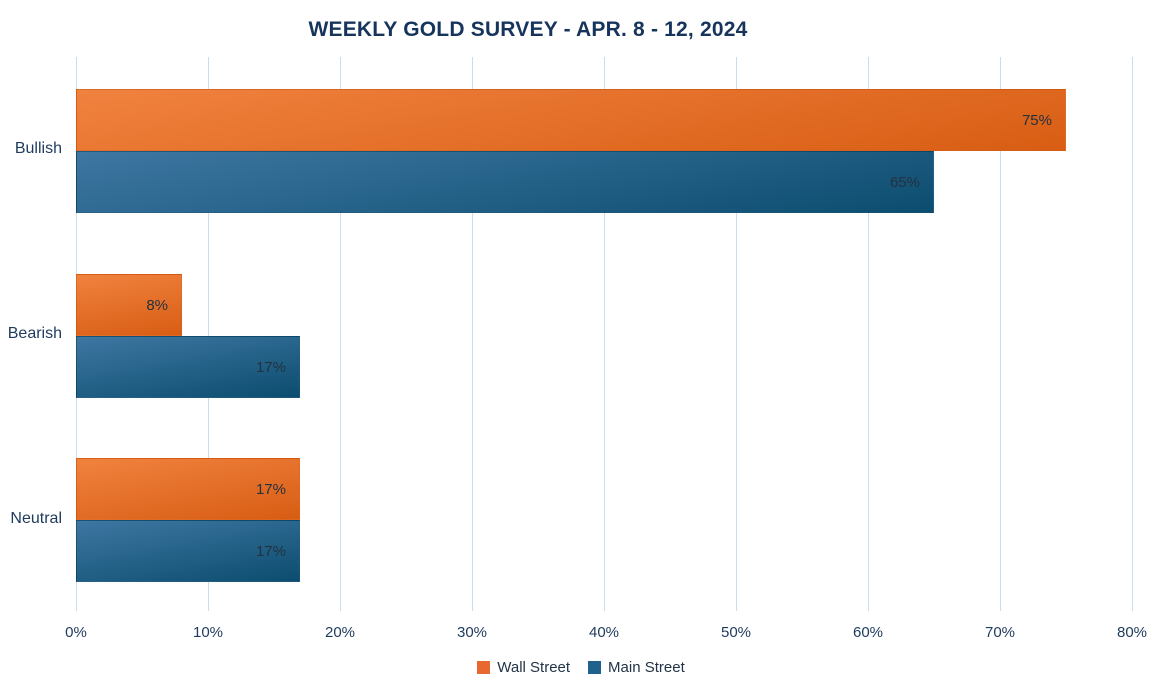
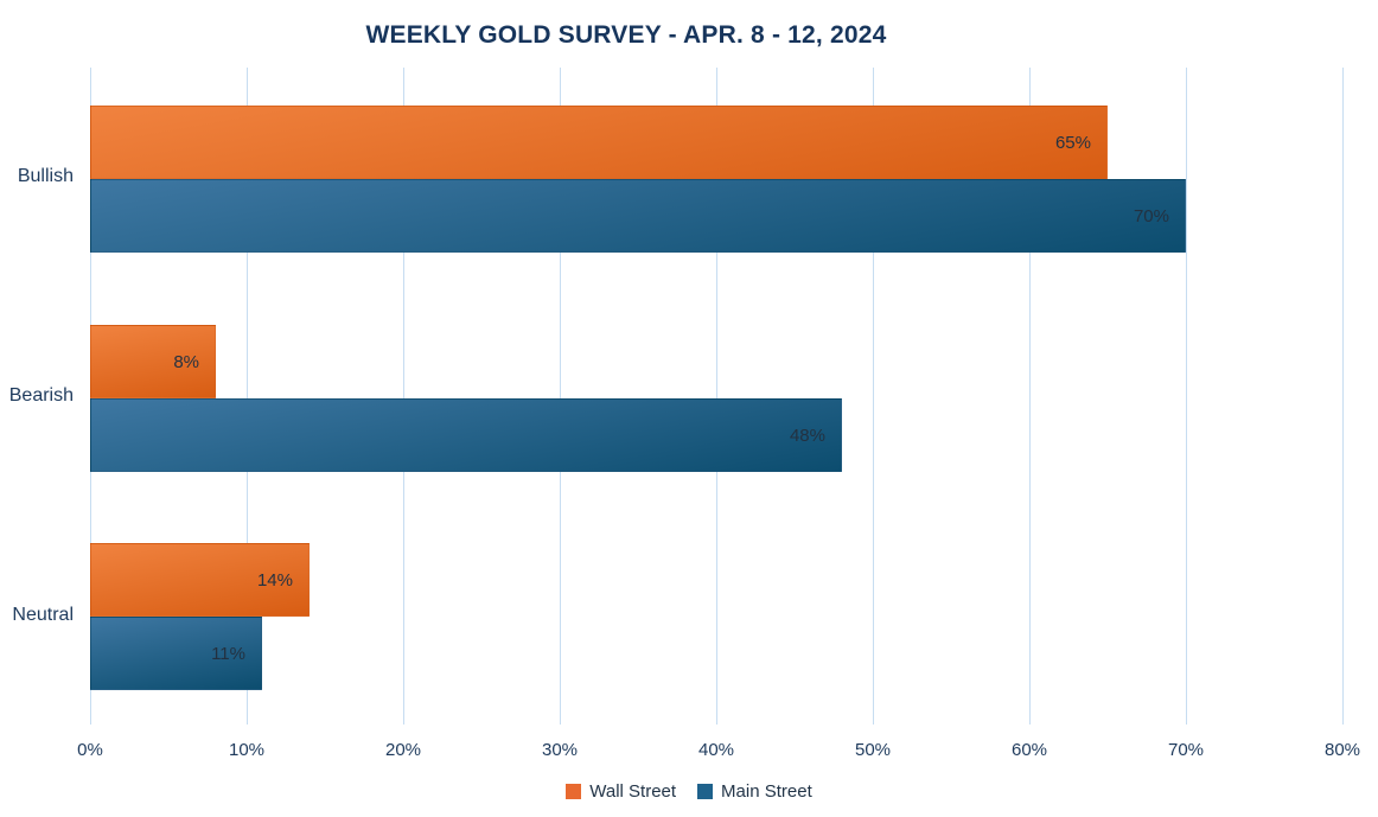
Wall Street/Bullish: 75% -> 65%
Main Street/Bullish: 65% -> 70%
Main Street/Bearish: 17% -> 48%
Wall Street/Neutral: 17% -> 14%
Main Street/Neutral: 17% -> 11%
